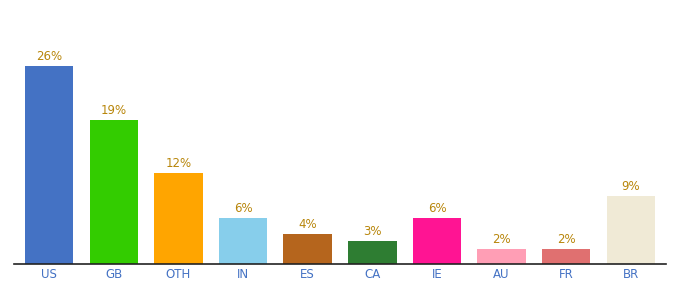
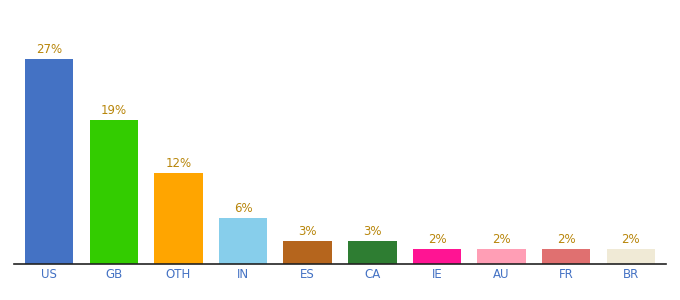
US: 26% -> 27%
ES: 4% -> 3%
IE: 6% -> 2%
BR: 9% -> 2%
